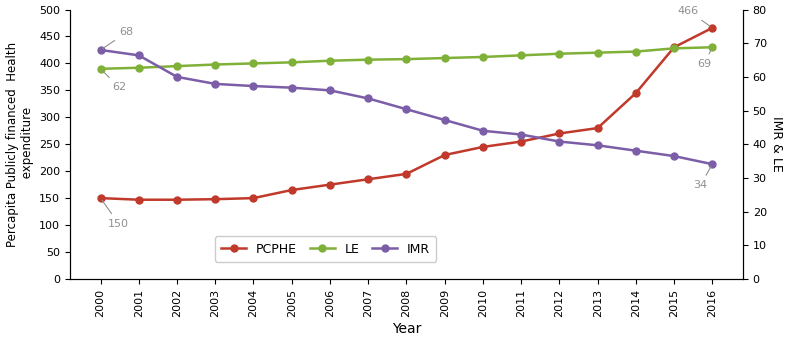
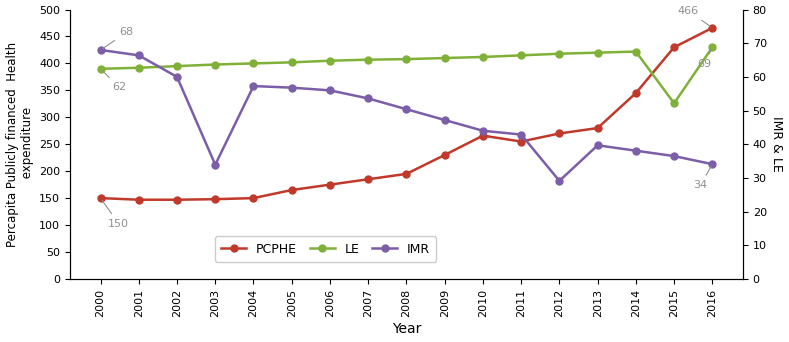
IMR/2003: 362 -> 212
PCPHE/2010: 245 -> 266
IMR/2012: 255 -> 182
LE/2015: 428 -> 326
